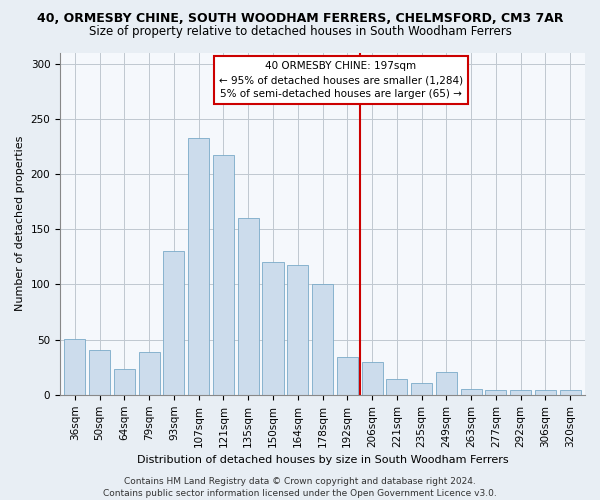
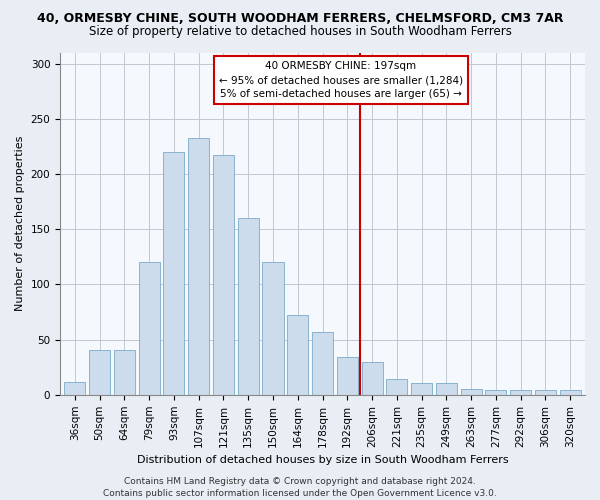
36sqm: 51 -> 12
64sqm: 23 -> 41
79sqm: 39 -> 120
93sqm: 130 -> 220
164sqm: 118 -> 72
178sqm: 100 -> 57
249sqm: 21 -> 11
